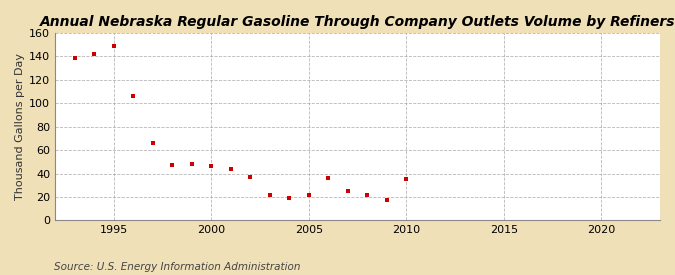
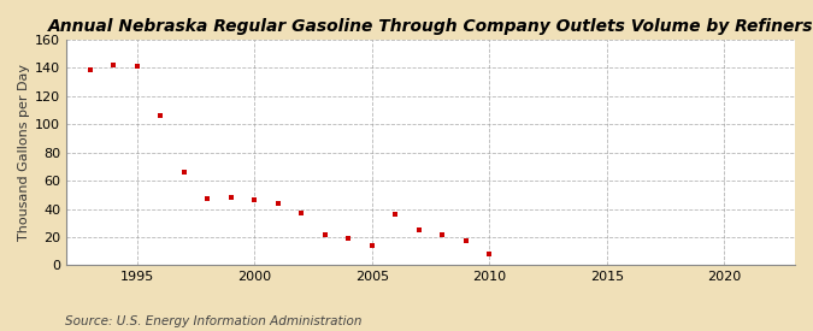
1995: 149 -> 141
2005: 22 -> 14
2010: 35 -> 8
